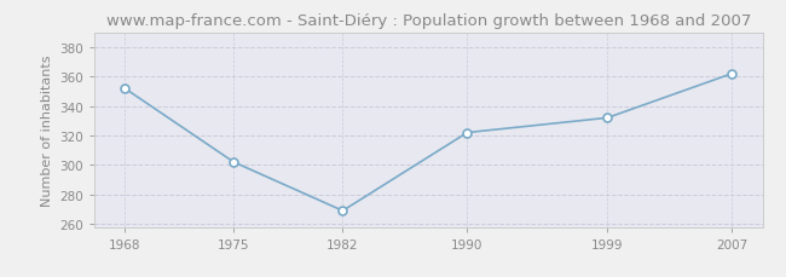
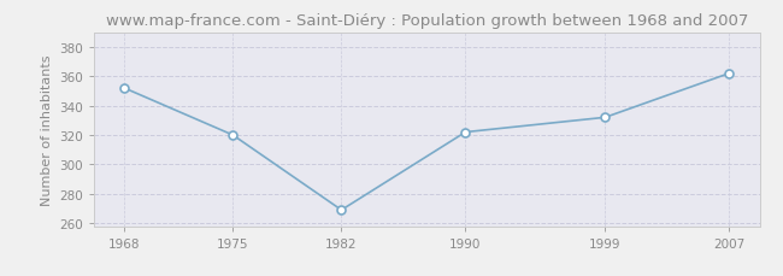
1975: 302 -> 320
